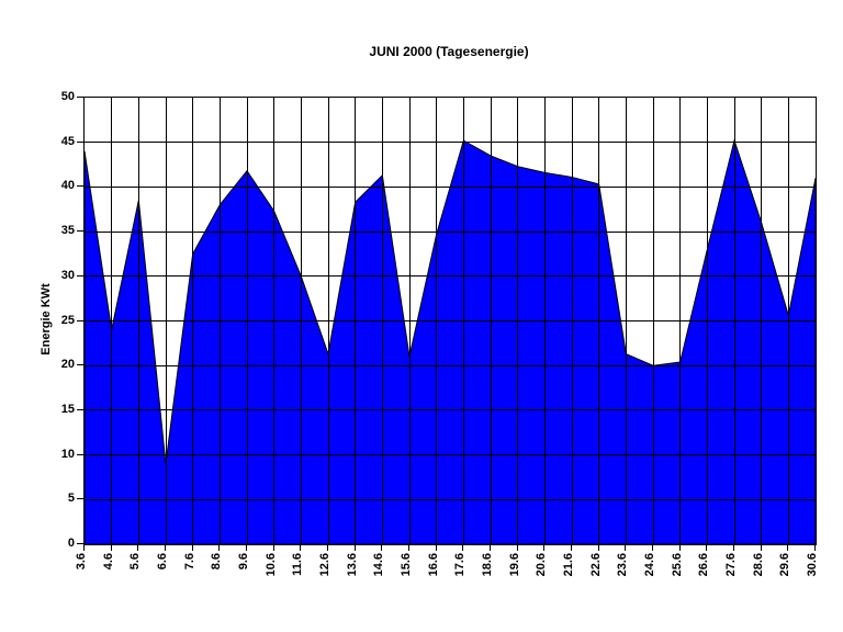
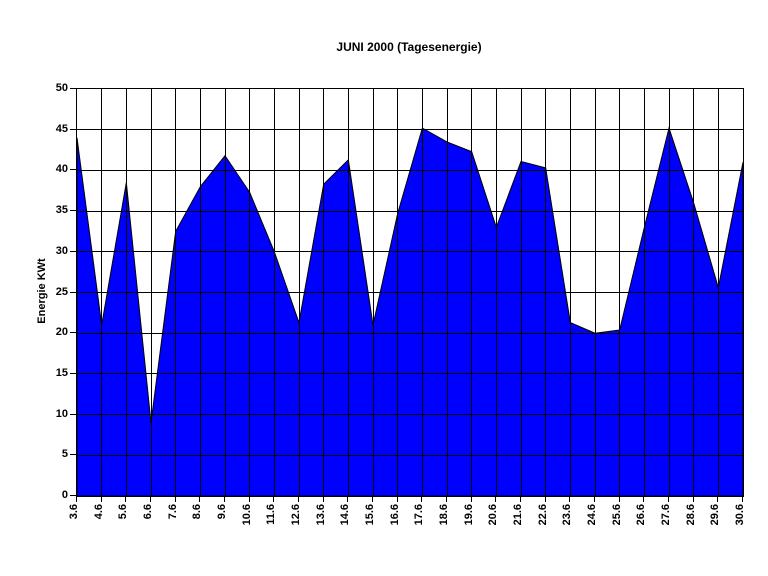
4.6: 24 -> 21
20.6: 42 -> 33
